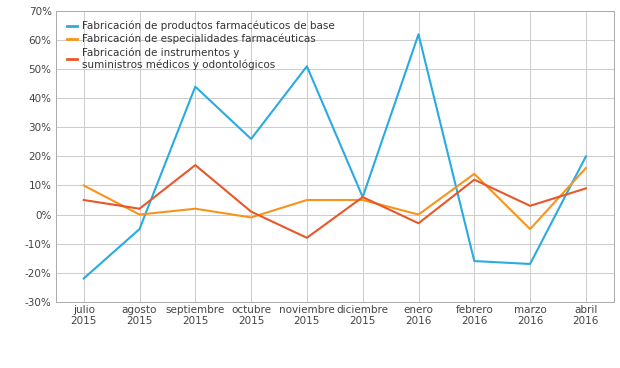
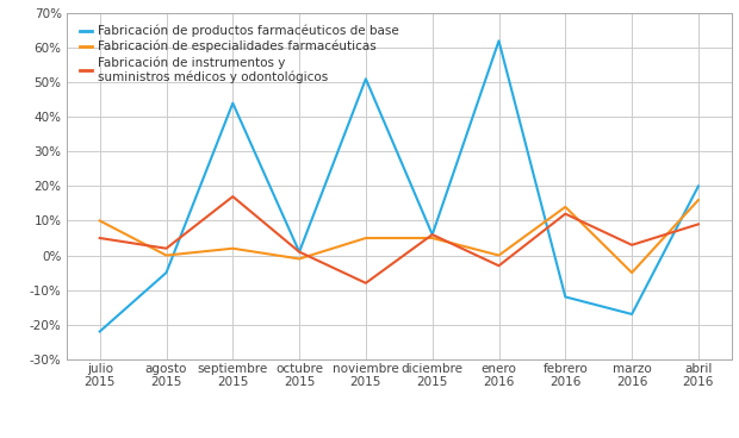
Fabricación de productos farmacéuticos de base/octubre 2015: 26% -> 1%
Fabricación de productos farmacéuticos de base/febrero 2016: -16% -> -12%
